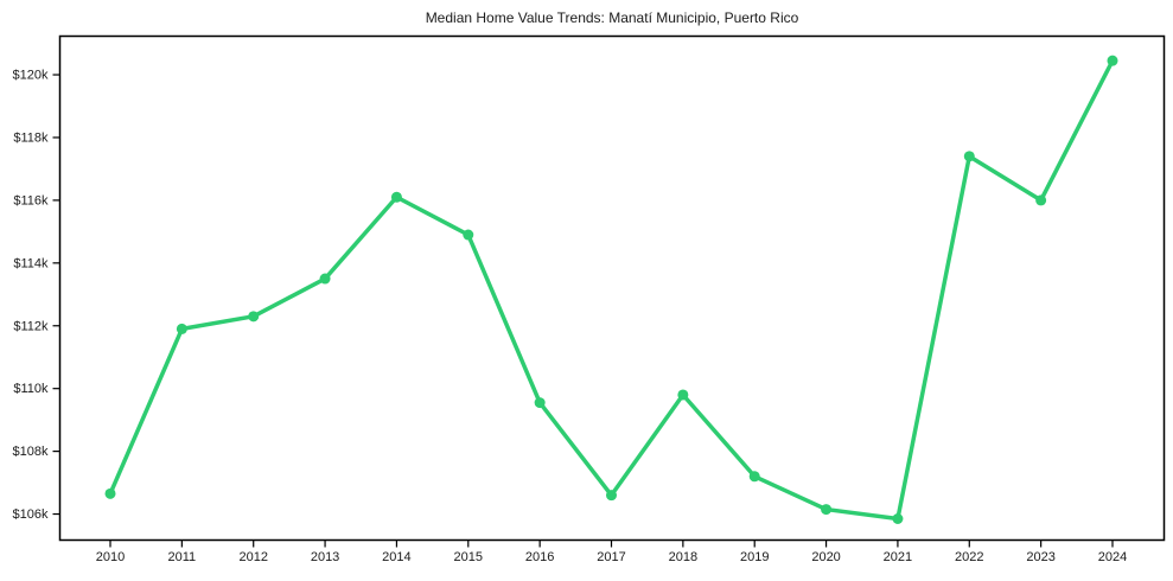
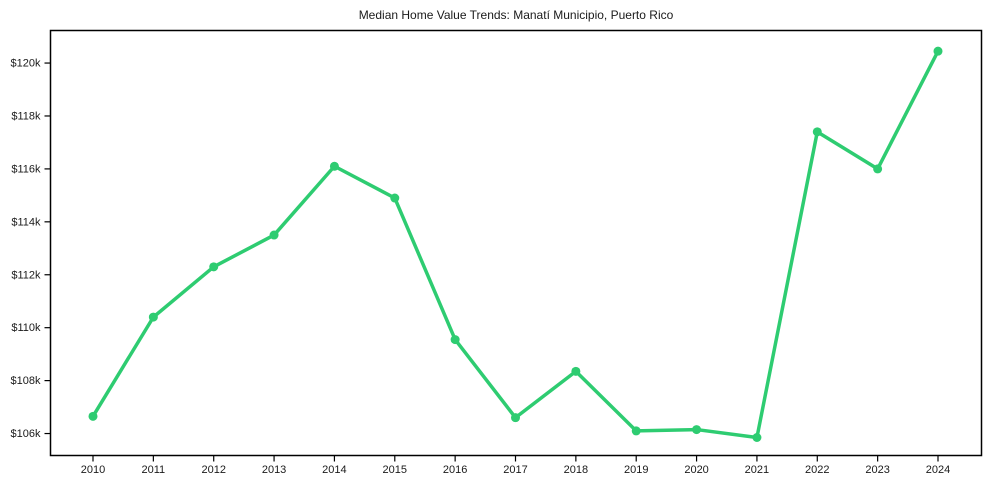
2011: $111.9k -> $110.4k
2018: $109.8k -> $108.4k
2019: $107.2k -> $106.1k
